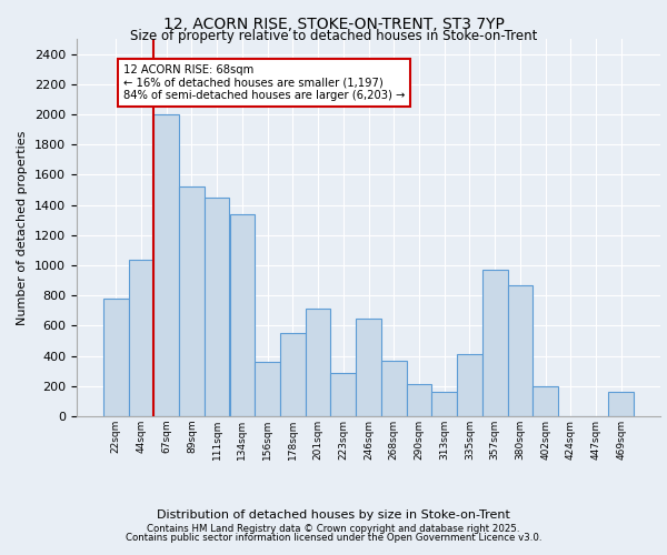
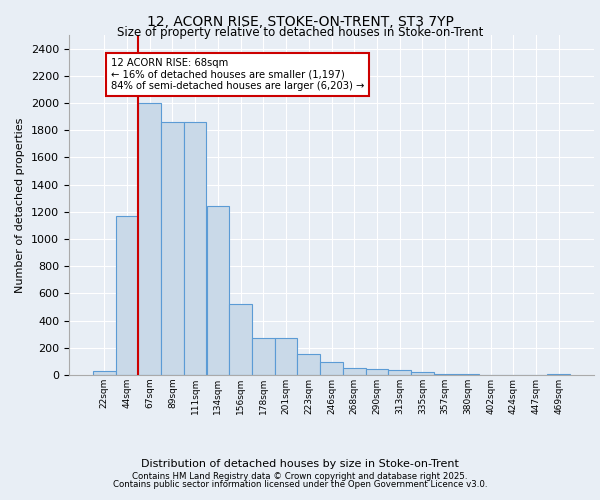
22sqm: 780 -> 30
44sqm: 1040 -> 1170
89sqm: 1520 -> 1860
111sqm: 1450 -> 1860
134sqm: 1340 -> 1240
156sqm: 360 -> 520
178sqm: 550 -> 280
201sqm: 710 -> 270
223sqm: 290 -> 160
246sqm: 650 -> 100
268sqm: 370 -> 50
290sqm: 210 -> 40
313sqm: 160 -> 40
335sqm: 410 -> 20
357sqm: 970 -> 10
380sqm: 870 -> 0
402sqm: 200 -> 0
469sqm: 160 -> 0
